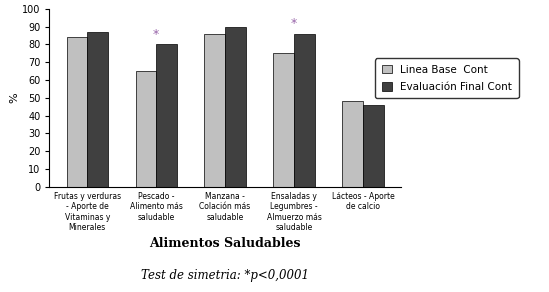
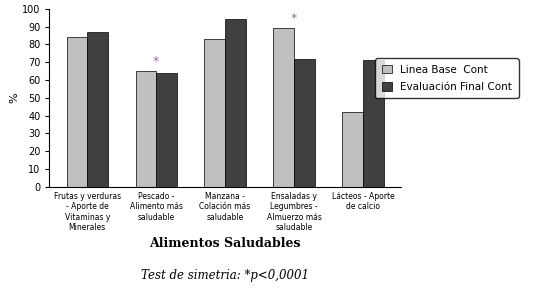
Evaluación Final Cont/Pescado - Alimento más saludable: 80 -> 64
Linea Base Cont/Manzana - Colación más saludable: 86 -> 83
Evaluación Final Cont/Manzana - Colación más saludable: 90 -> 94
Linea Base Cont/Ensaladas y Legumbres - Almuerzo más saludable: 75 -> 89
Evaluación Final Cont/Ensaladas y Legumbres - Almuerzo más saludable: 86 -> 72
Linea Base Cont/Lácteos - Aporte de calcio: 48 -> 42
Evaluación Final Cont/Lácteos - Aporte de calcio: 46 -> 71
